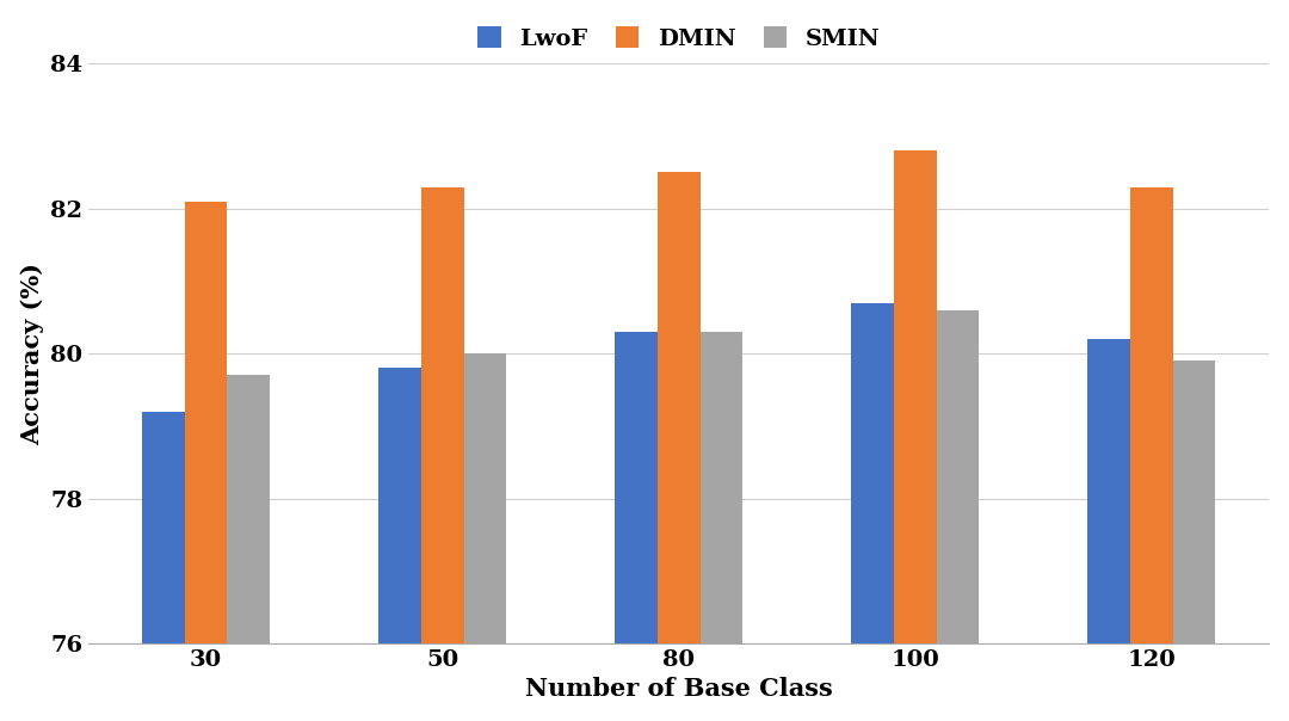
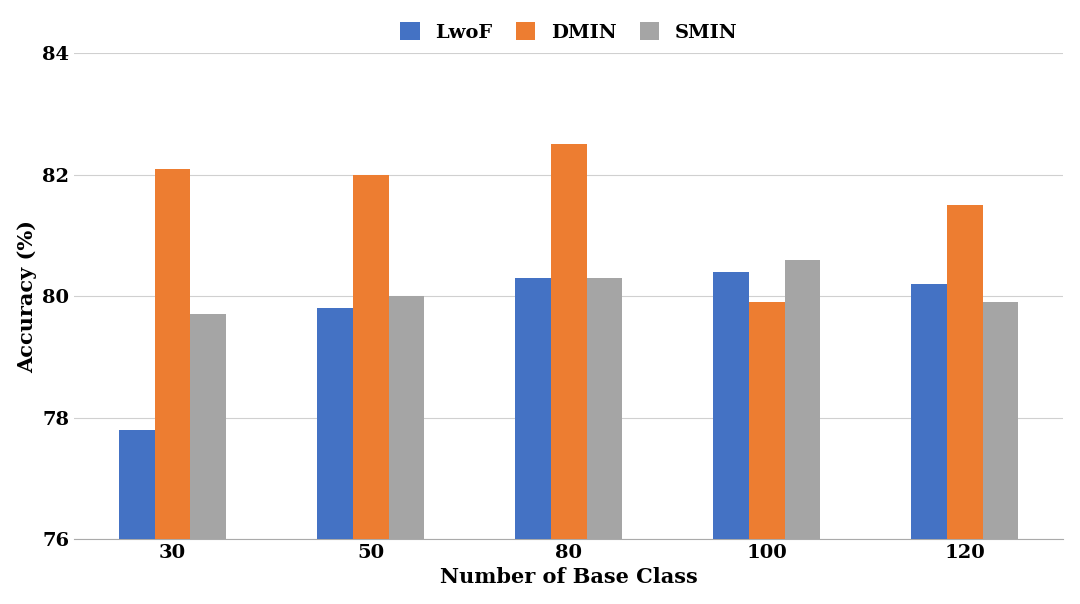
LwoF/30: 79.2 -> 77.8
DMIN/50: 82.3 -> 82.0
LwoF/100: 80.7 -> 80.4
DMIN/100: 82.8 -> 79.9
DMIN/120: 82.3 -> 81.5
